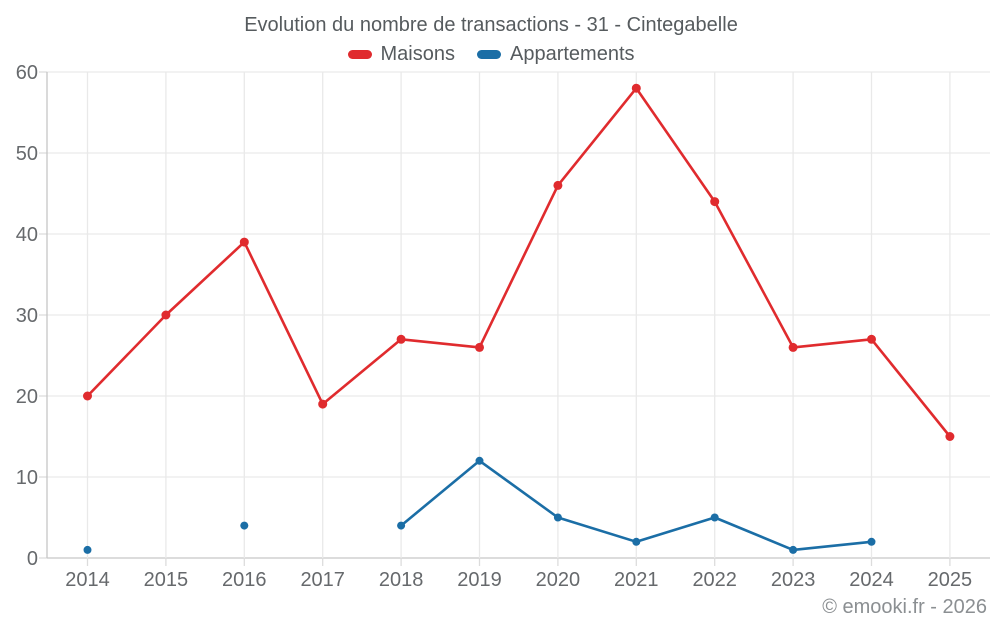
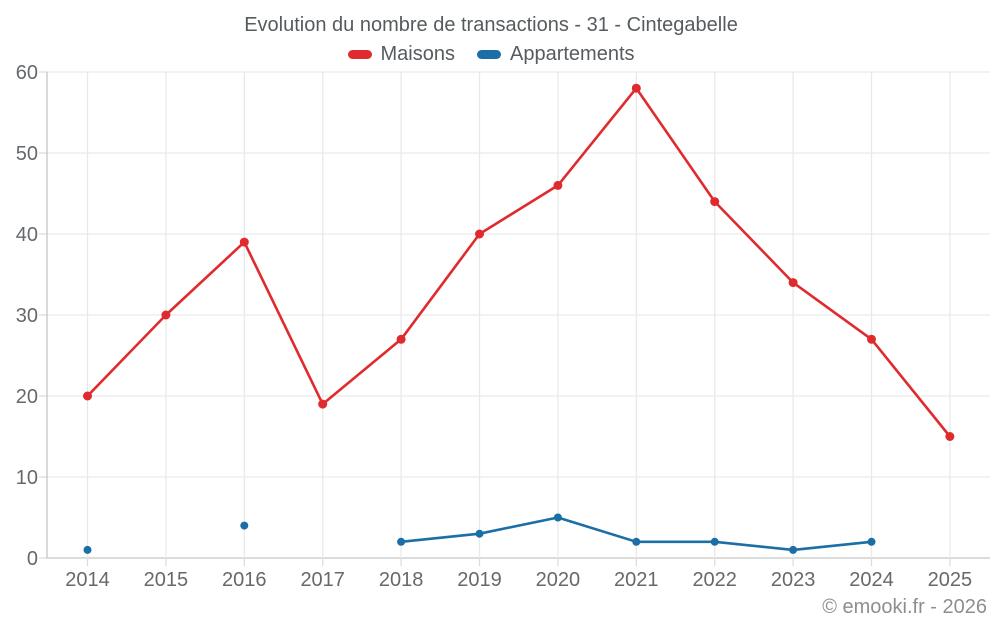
Appartements/2018: 4 -> 2
Maisons/2019: 26 -> 40
Appartements/2019: 12 -> 3
Appartements/2022: 5 -> 2
Maisons/2023: 26 -> 34
